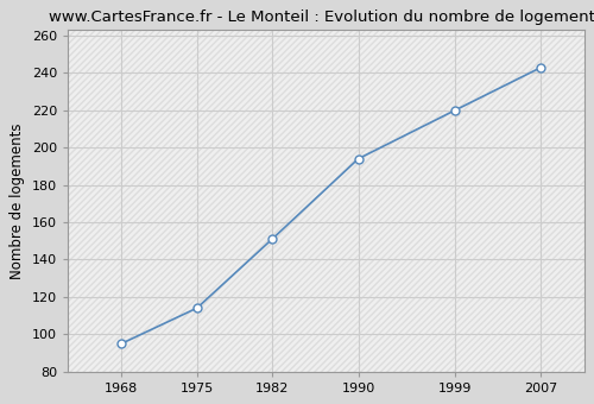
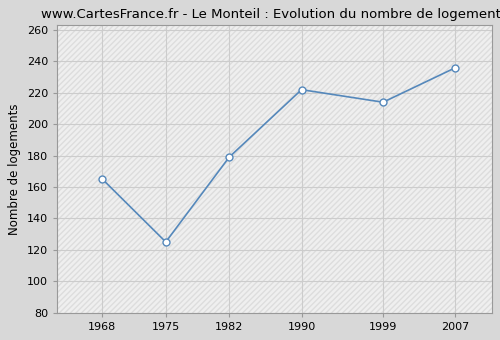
1968: 95 -> 165
1975: 114 -> 125
1982: 151 -> 179
1990: 194 -> 222
1999: 220 -> 214
2007: 243 -> 236
